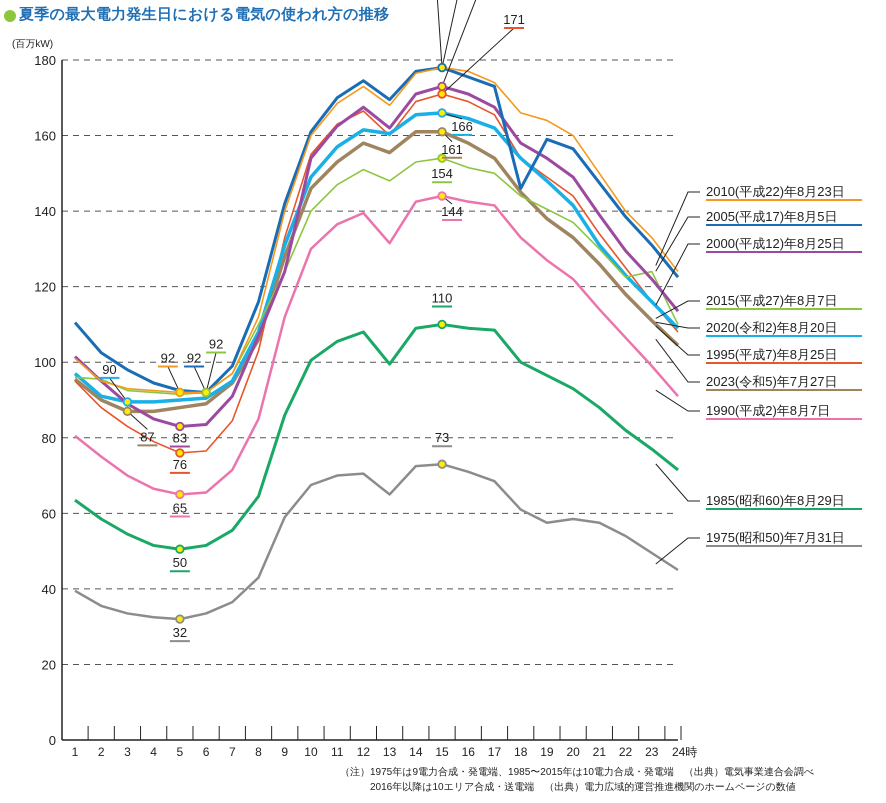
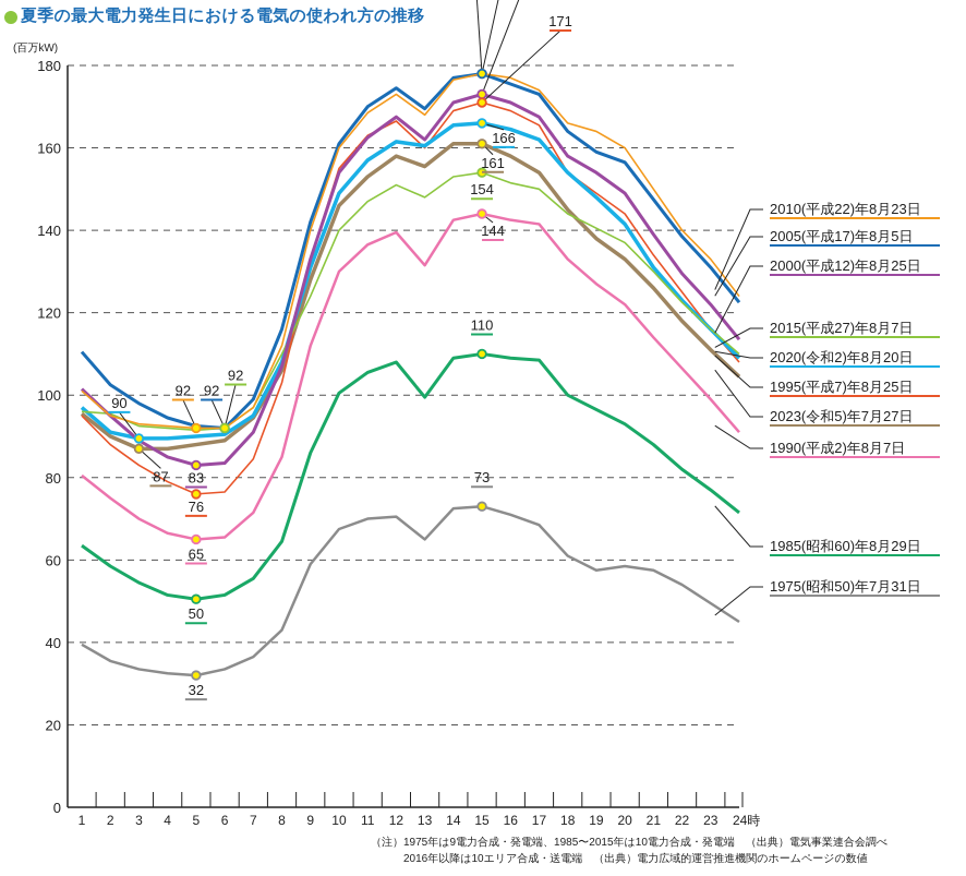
2000(平成12)年8月25日/9: 124 -> 133
2005(平成17)年8月5日/18: 146 -> 164
2015(平成27)年8月7日/23: 124 -> 116
